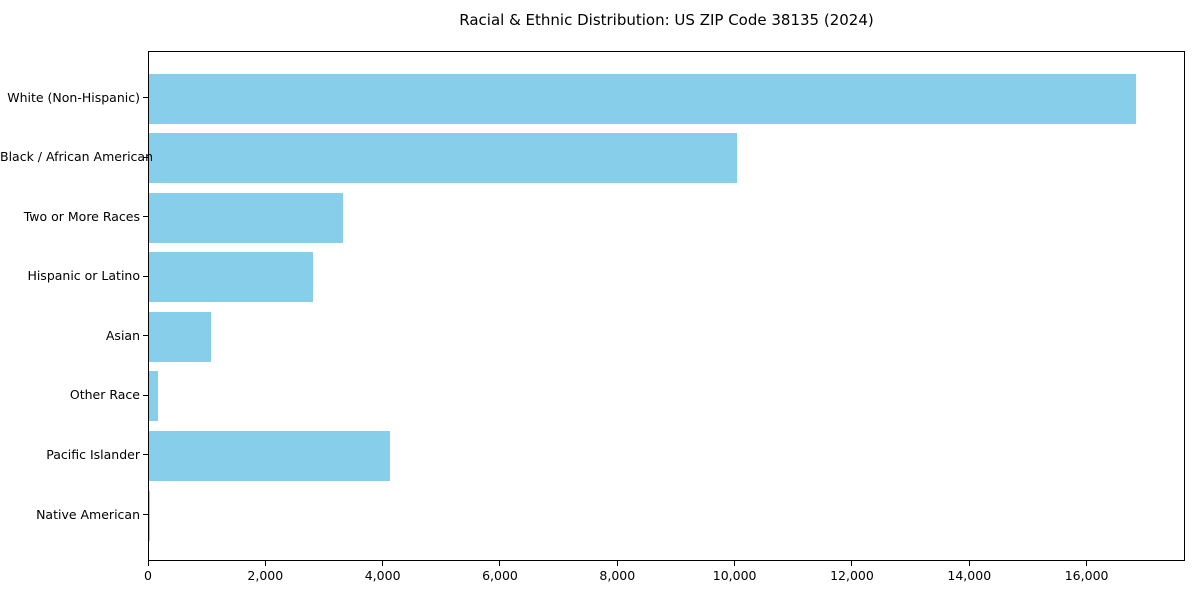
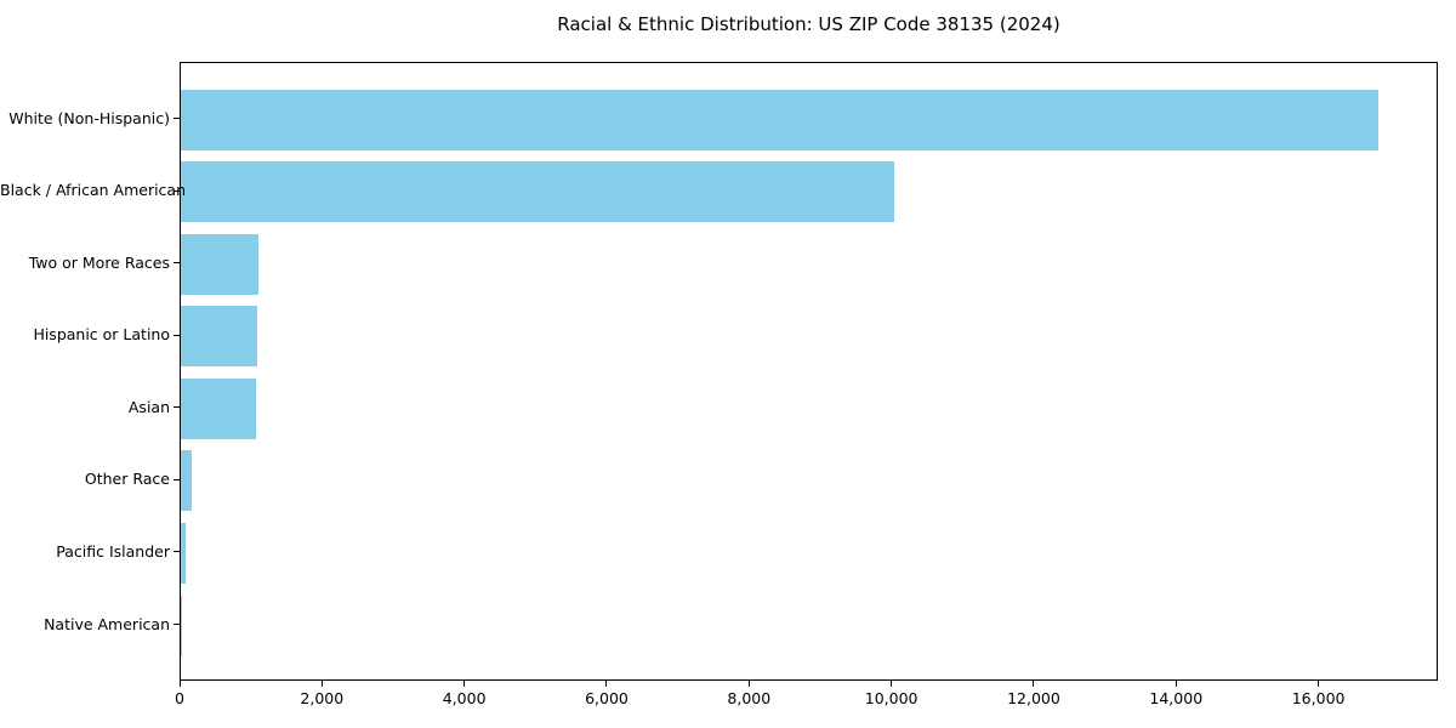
Two or More Races: 3300 -> 1100
Hispanic or Latino: 2800 -> 1100
Pacific Islander: 4100 -> 100
